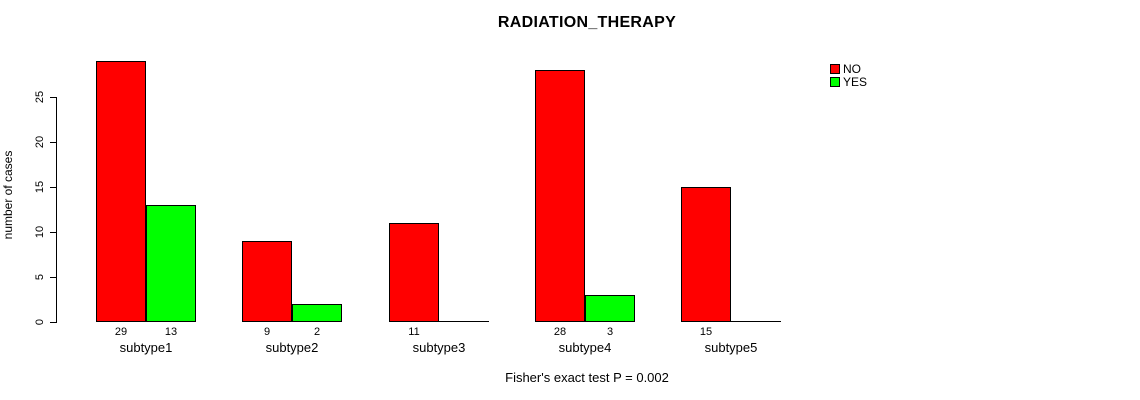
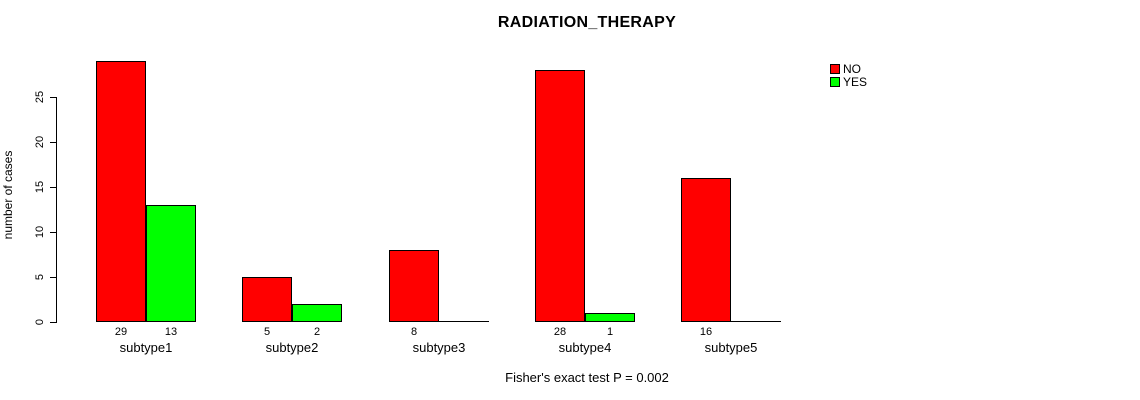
NO/subtype2: 9 -> 5
NO/subtype3: 11 -> 8
YES/subtype4: 3 -> 1
NO/subtype5: 15 -> 16
